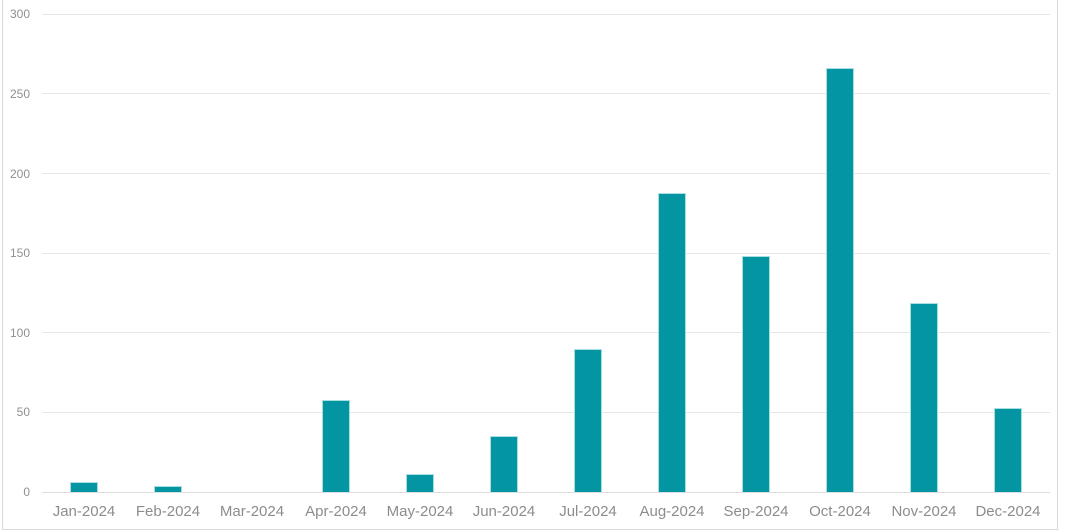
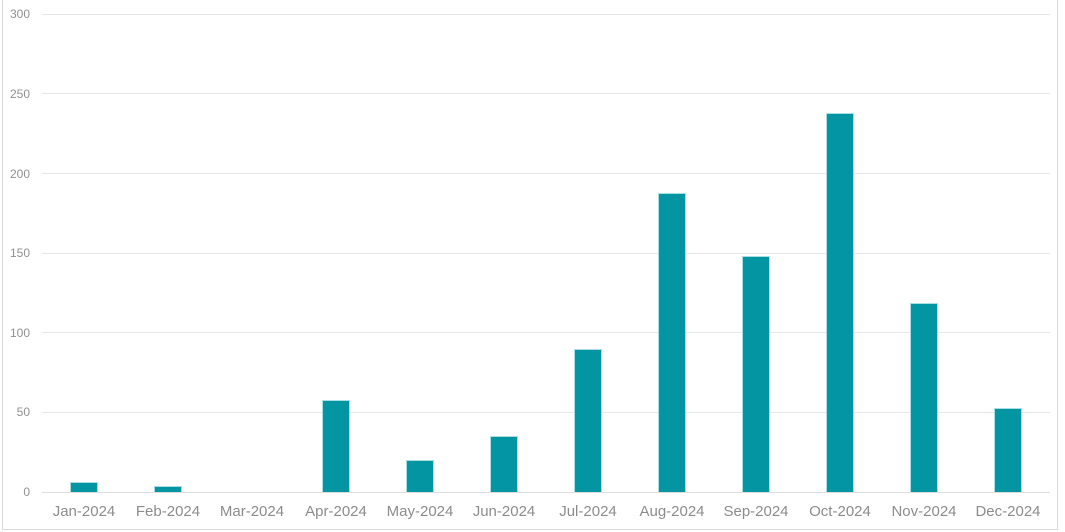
May-2024: 11 -> 20
Oct-2024: 266 -> 238
